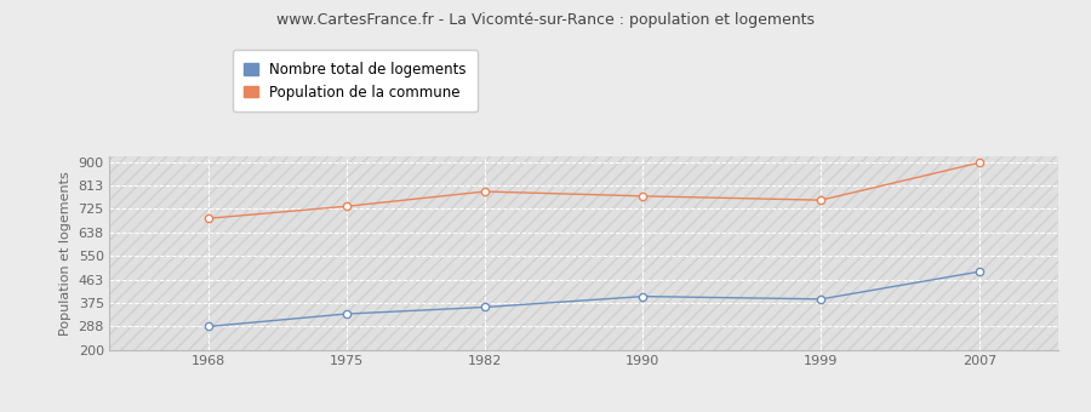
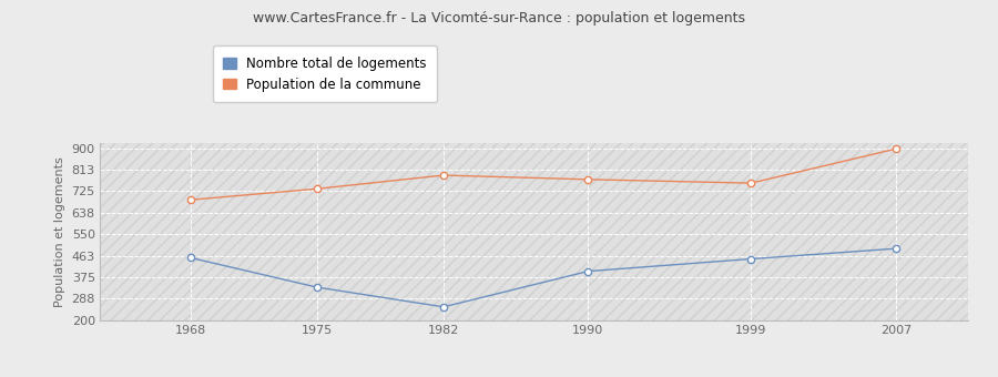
Nombre total de logements/1968: 288 -> 455
Nombre total de logements/1982: 360 -> 255
Nombre total de logements/1999: 390 -> 450
